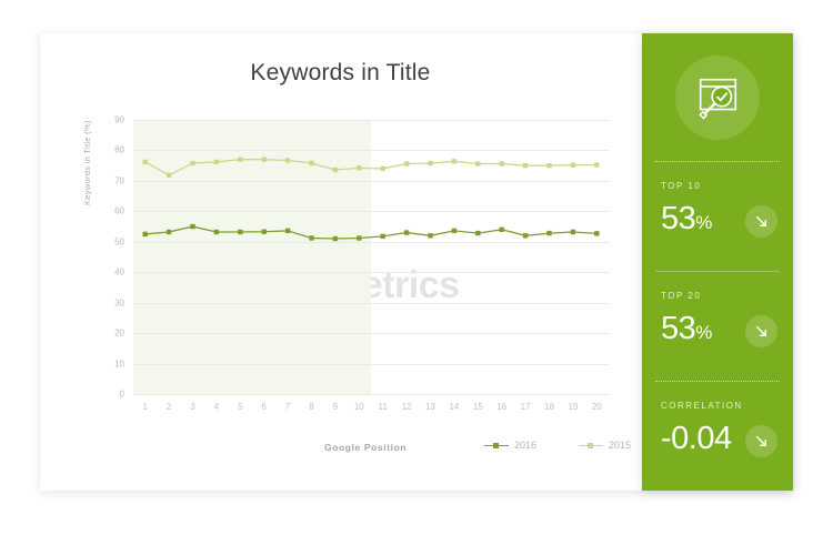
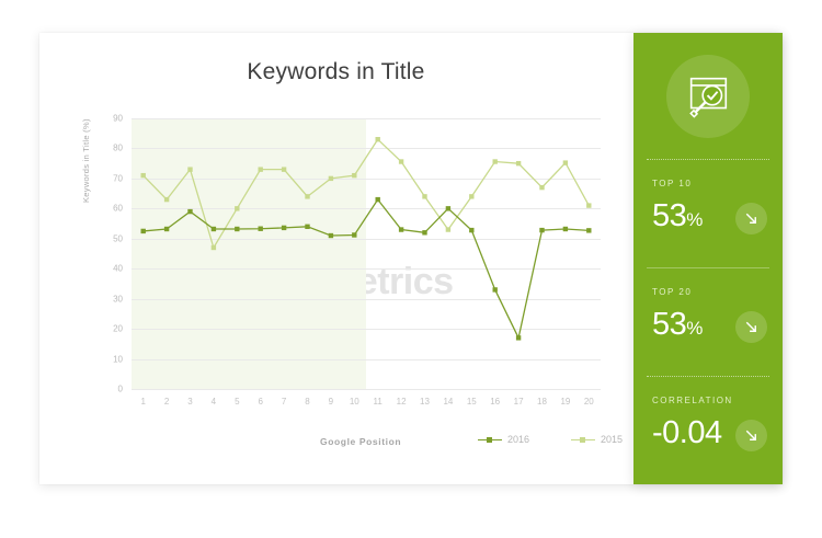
2015/1: 76 -> 71
2015/2: 72 -> 63
2016/3: 55 -> 59
2015/3: 76 -> 73
2015/4: 76 -> 47
2015/5: 77 -> 60
2015/6: 77 -> 73
2015/7: 77 -> 73
2016/8: 51 -> 54
2015/8: 76 -> 64
2015/9: 74 -> 70
2015/10: 74 -> 71
2016/11: 52 -> 63
2015/11: 74 -> 83
2015/13: 76 -> 64
2016/14: 54 -> 60
2015/14: 76 -> 53
2015/15: 76 -> 64
2016/16: 54 -> 33
2016/17: 52 -> 17
2015/18: 75 -> 67
2015/20: 75 -> 61
